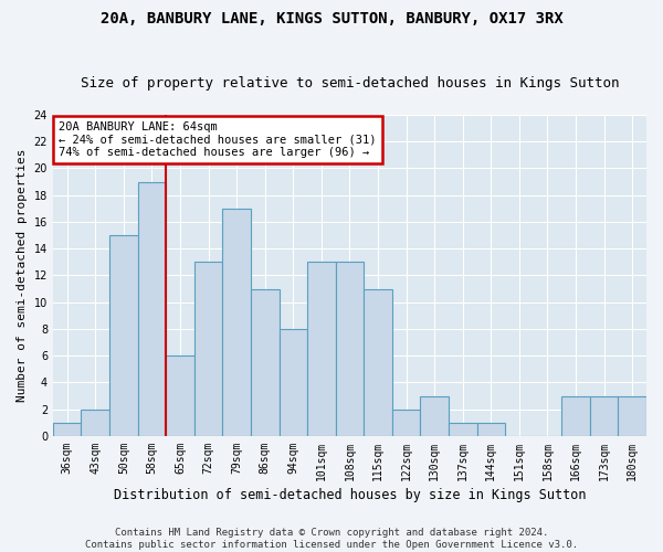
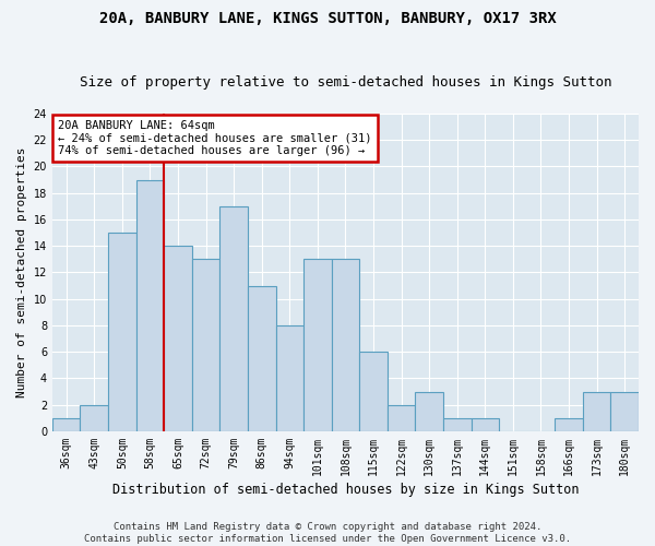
65sqm: 6 -> 14
115sqm: 11 -> 6
166sqm: 3 -> 1
